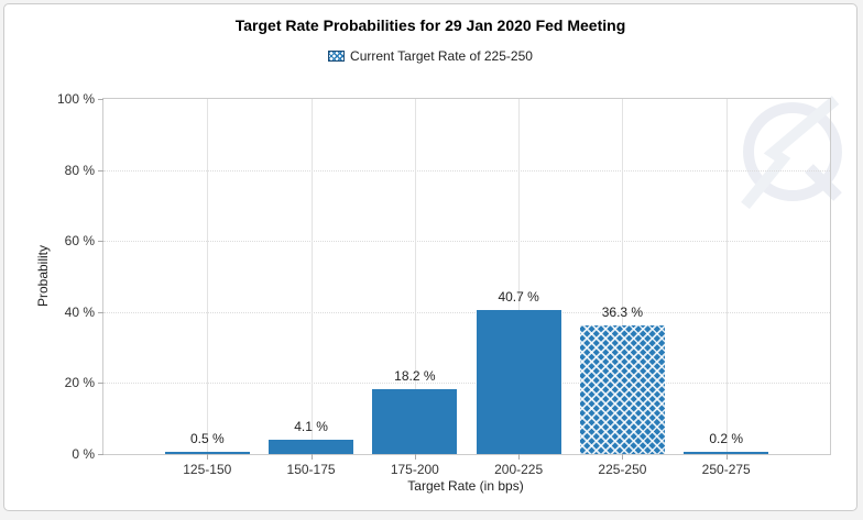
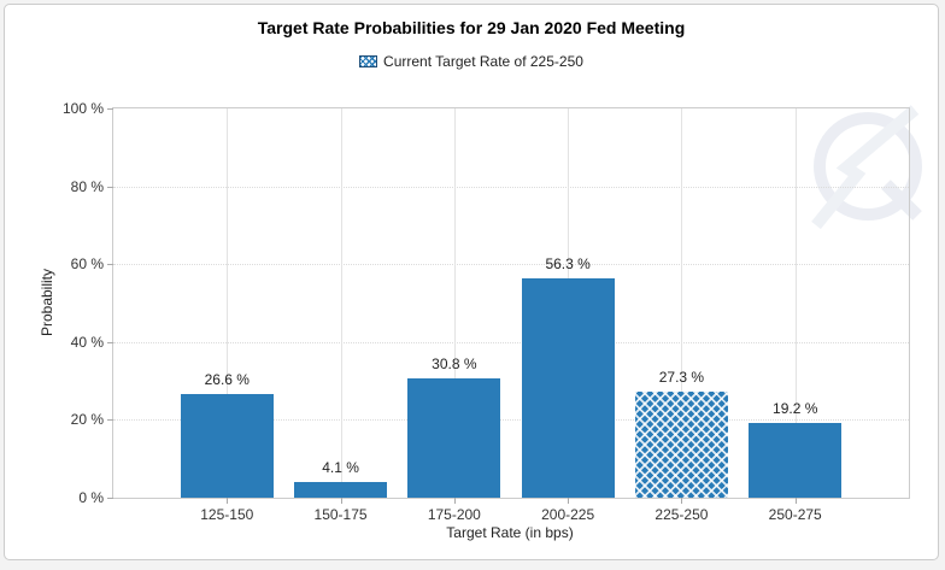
125-150: 0.5 -> 26.6
175-200: 18.2 -> 30.8
200-225: 40.7 -> 56.3
225-250: 36.3 -> 27.3
250-275: 0.2 -> 19.2
